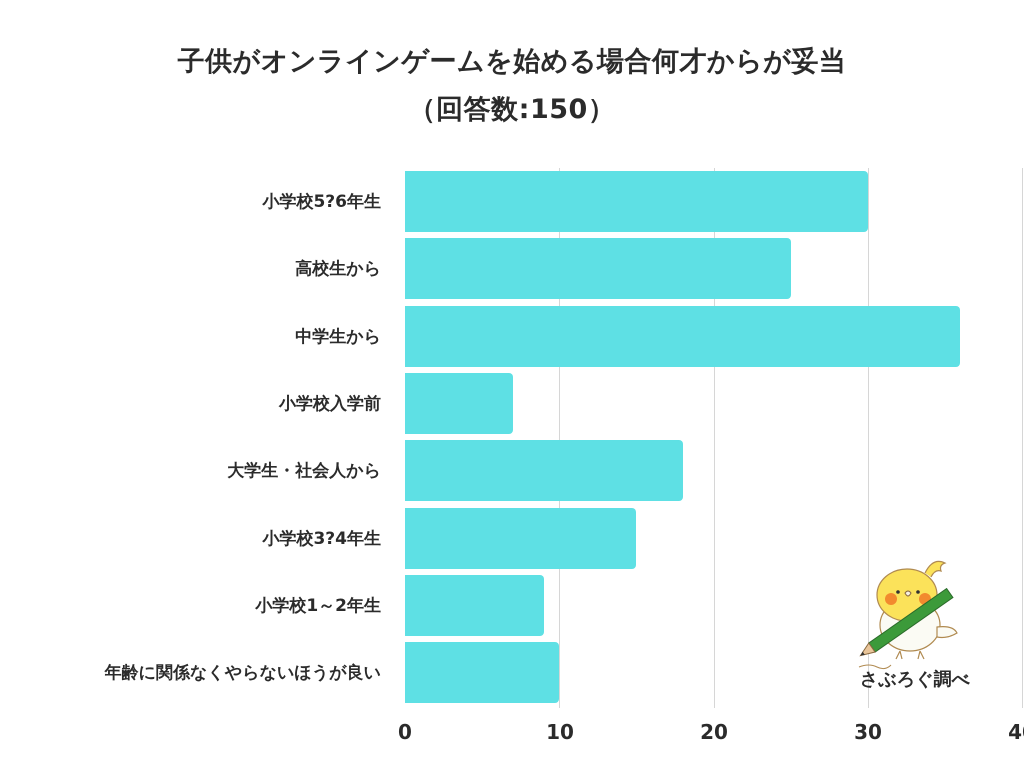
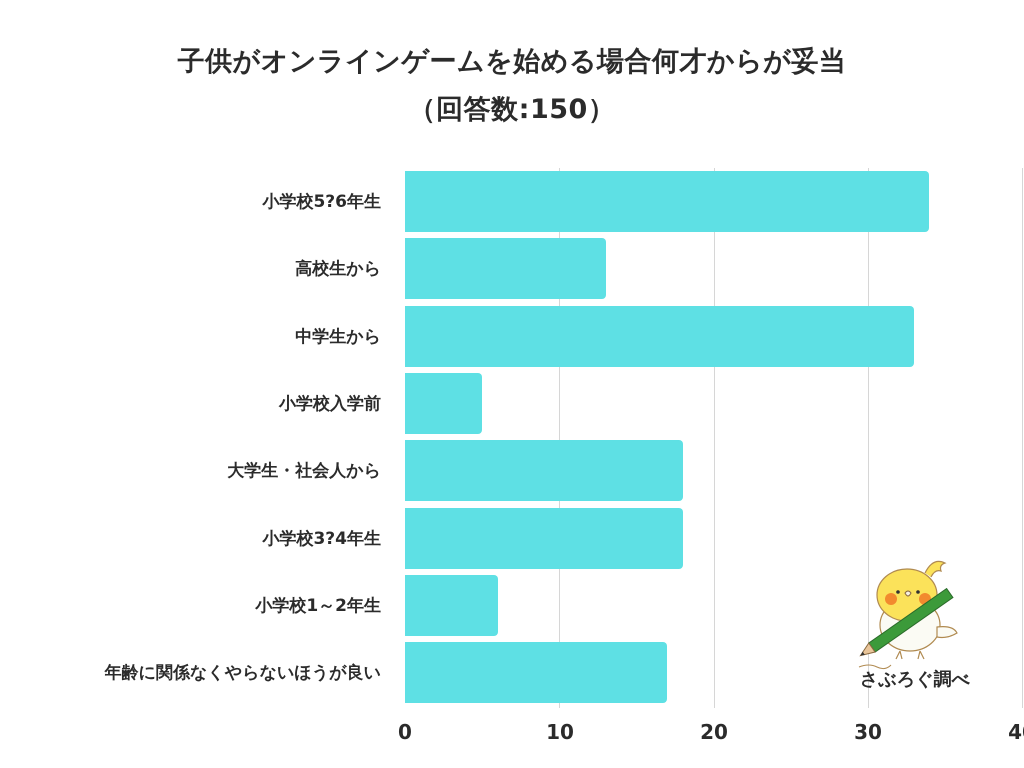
小学校5?6年生: 30 -> 34
高校生から: 25 -> 13
中学生から: 36 -> 33
小学校入学前: 7 -> 5
小学校3?4年生: 15 -> 18
小学校1～2年生: 9 -> 6
年齢に関係なくやらないほうが良い: 10 -> 17
